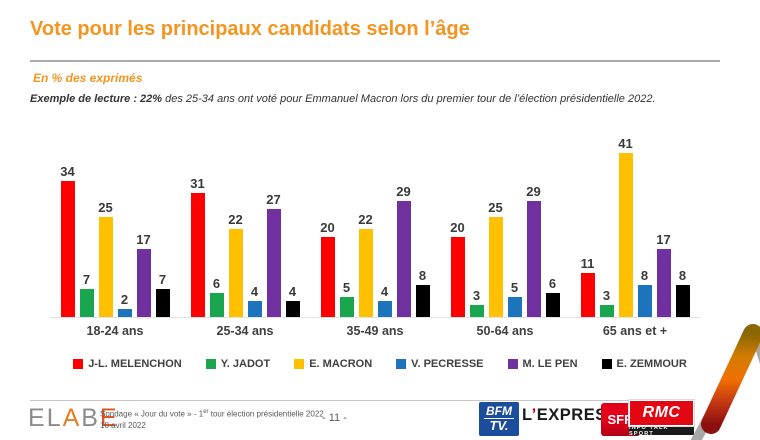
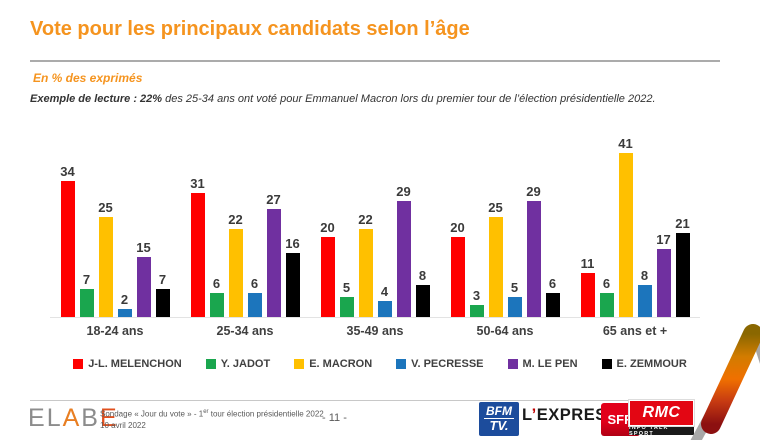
M. LE PEN/18-24 ans: 17 -> 15
V. PECRESSE/25-34 ans: 4 -> 6
E. ZEMMOUR/25-34 ans: 4 -> 16
Y. JADOT/65 ans et +: 3 -> 6
E. ZEMMOUR/65 ans et +: 8 -> 21
